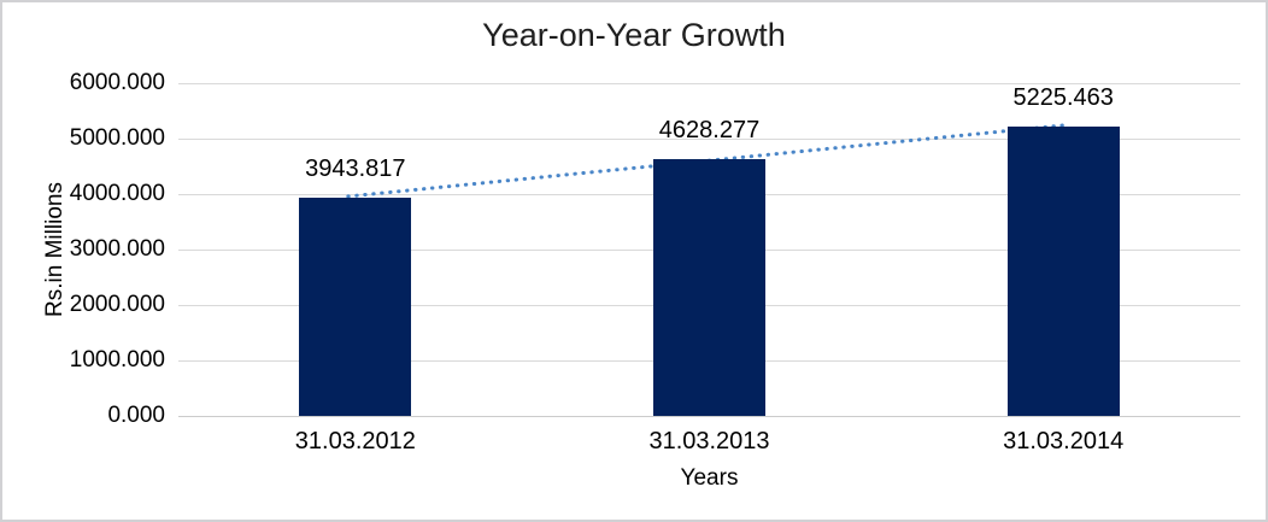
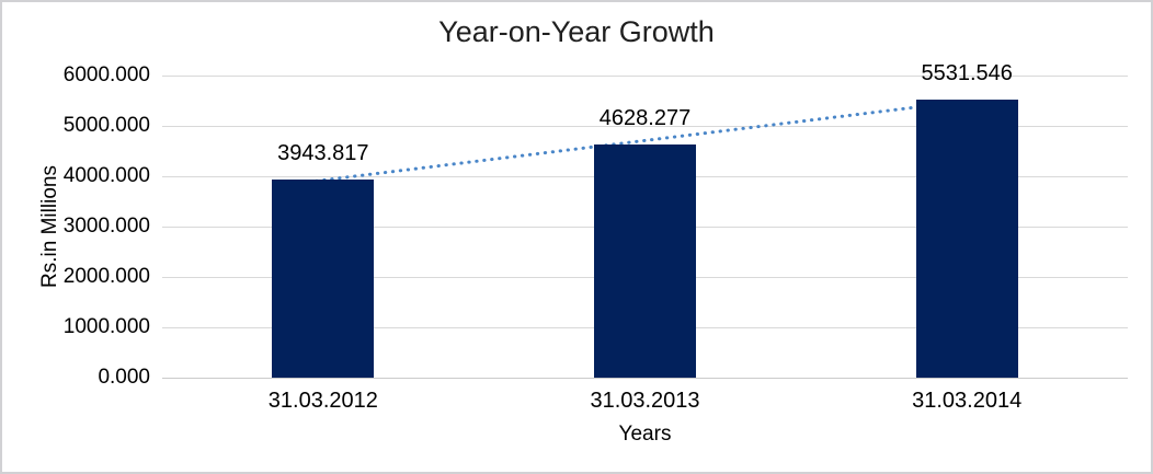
31.03.2014: 5225.463 -> 5531.546
